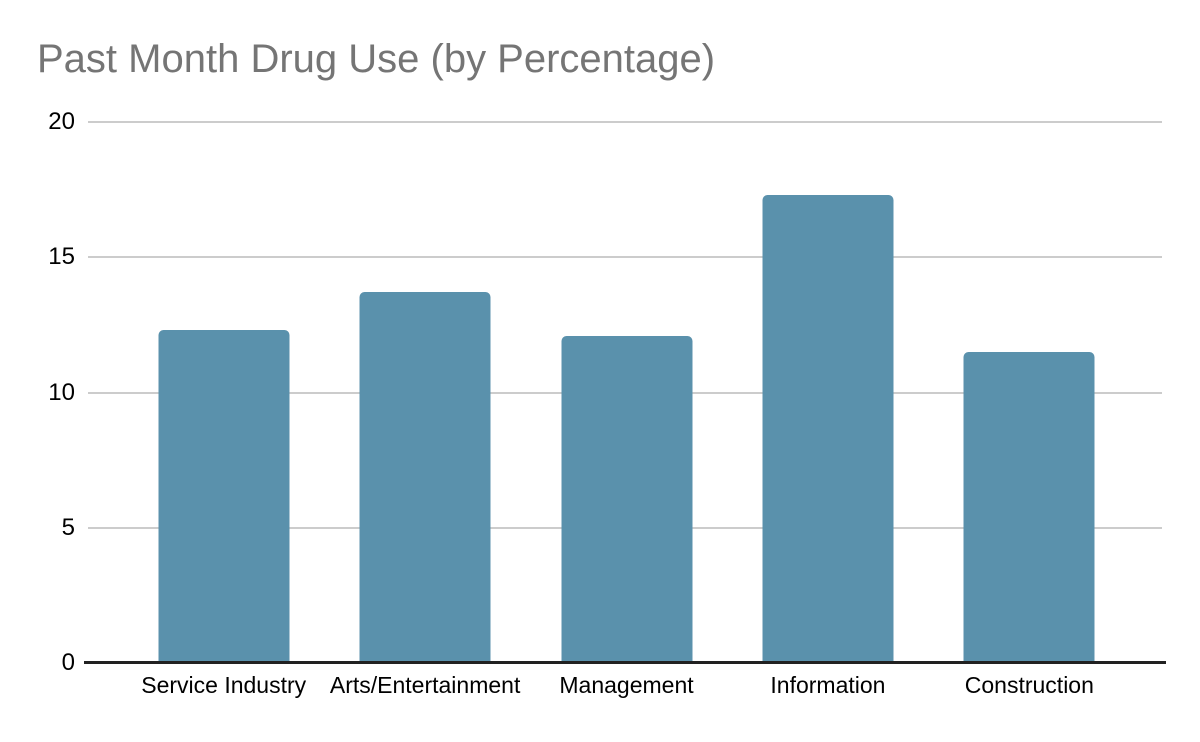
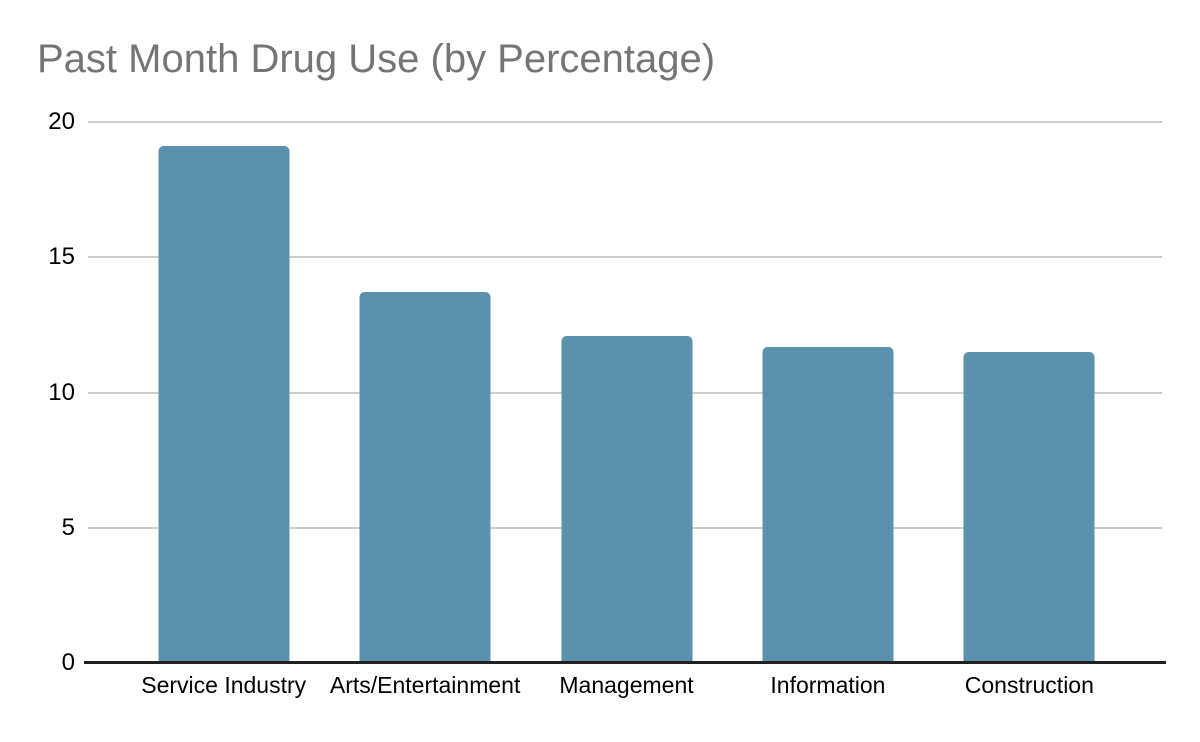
Service Industry: 12.3 -> 19.1
Information: 17.3 -> 11.7
